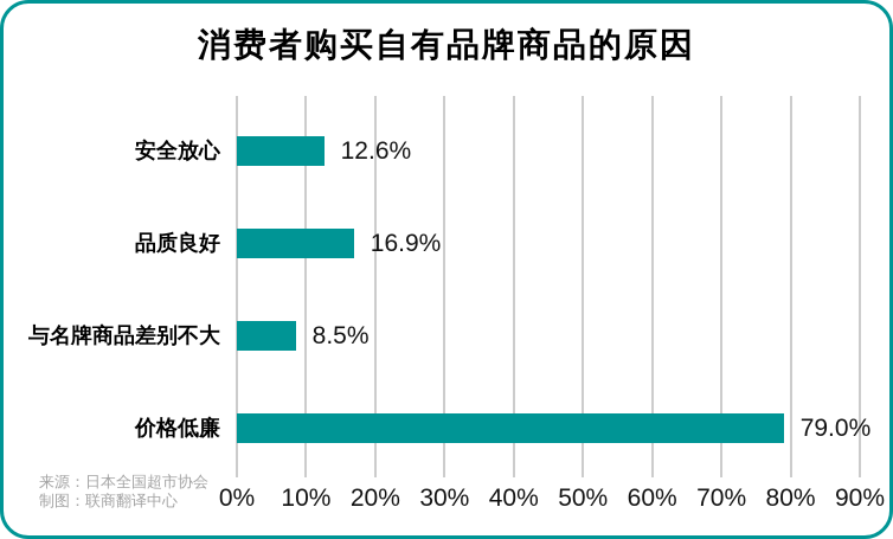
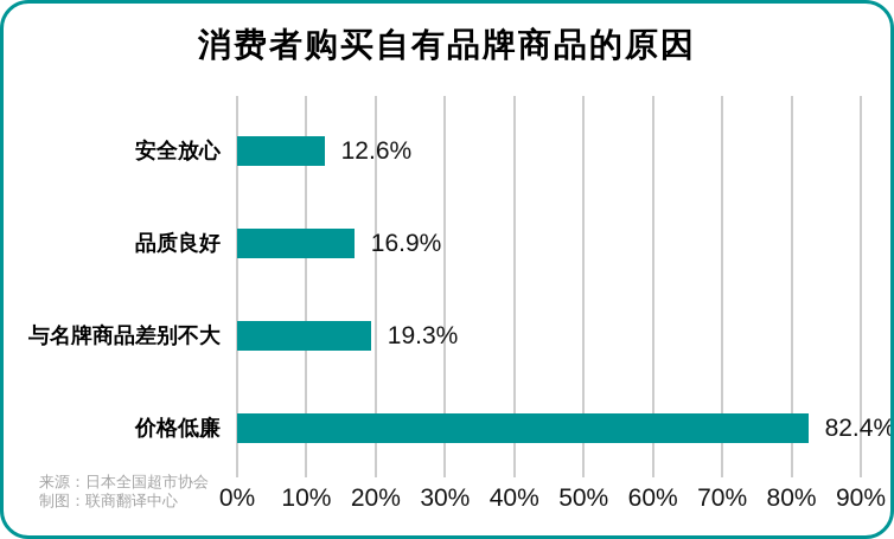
与名牌商品差别不大: 8.5% -> 19.3%
价格低廉: 79.0% -> 82.4%
